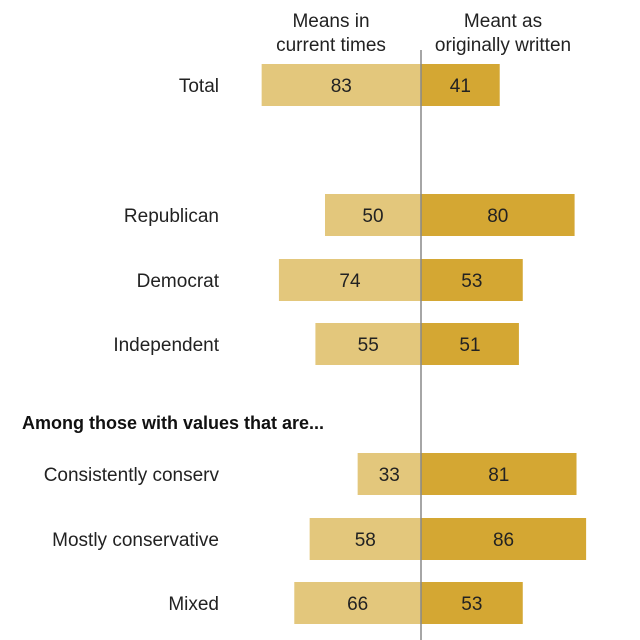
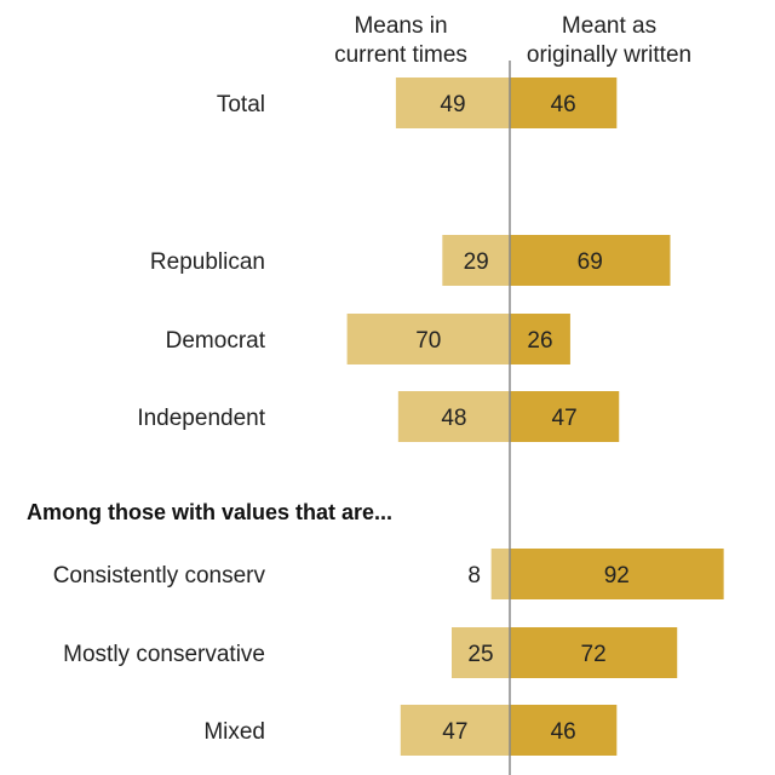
Means in current times/Total: 83 -> 49
Meant as originally written/Total: 41 -> 46
Means in current times/Republican: 50 -> 29
Meant as originally written/Republican: 80 -> 69
Means in current times/Democrat: 74 -> 70
Meant as originally written/Democrat: 53 -> 26
Means in current times/Independent: 55 -> 48
Meant as originally written/Independent: 51 -> 47
Means in current times/Consistently conserv: 33 -> 8
Meant as originally written/Consistently conserv: 81 -> 92
Means in current times/Mostly conservative: 58 -> 25
Meant as originally written/Mostly conservative: 86 -> 72
Means in current times/Mixed: 66 -> 47
Meant as originally written/Mixed: 53 -> 46
